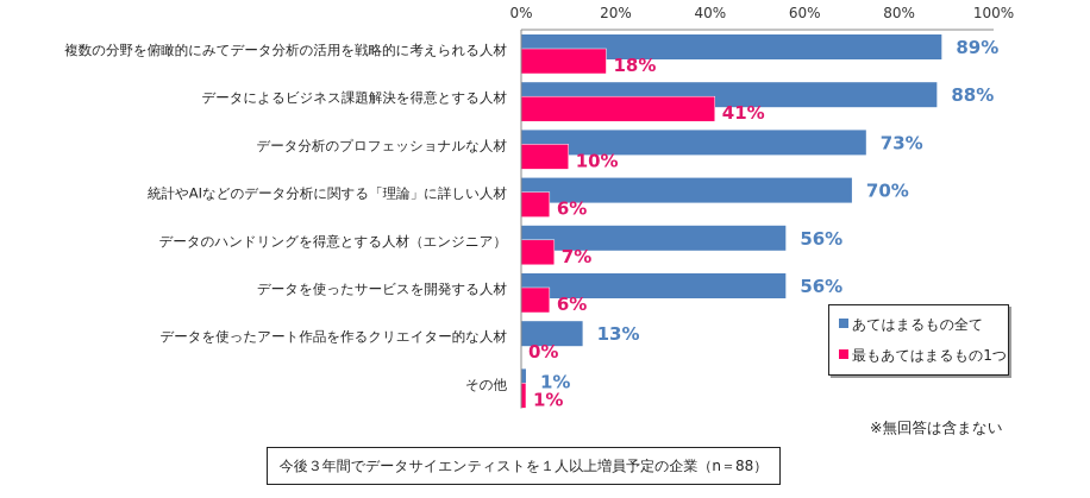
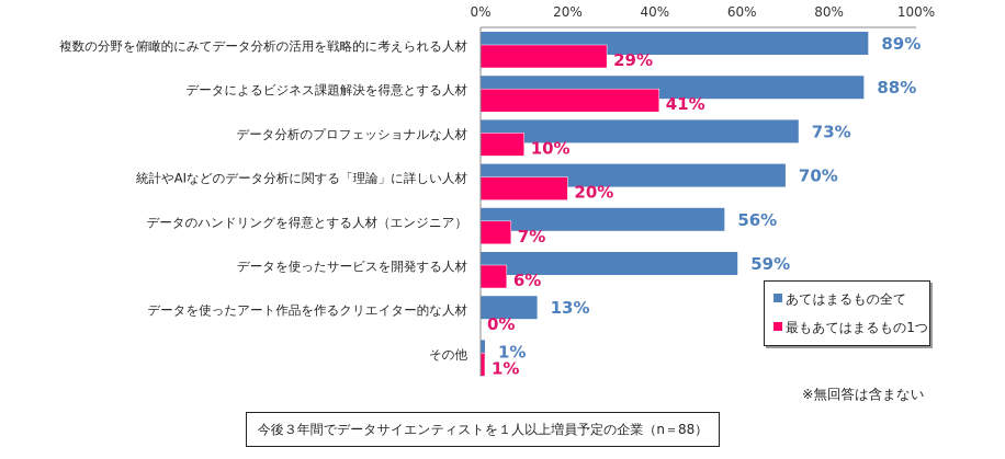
最もあてはまるもの1つ/複数の分野を俯瞰的にみてデータ分析の活用を戦略的に考えられる人材: 18% -> 29%
最もあてはまるもの1つ/統計やAIなどのデータ分析に関する「理論」に詳しい人材: 6% -> 20%
あてはまるもの全て/データを使ったサービスを開発する人材: 56% -> 59%
